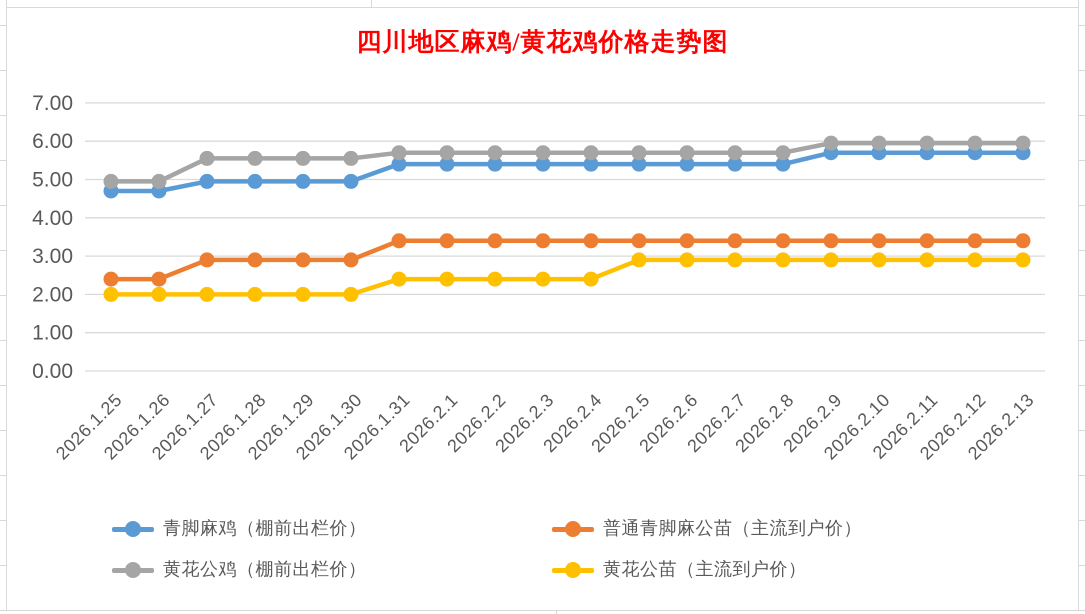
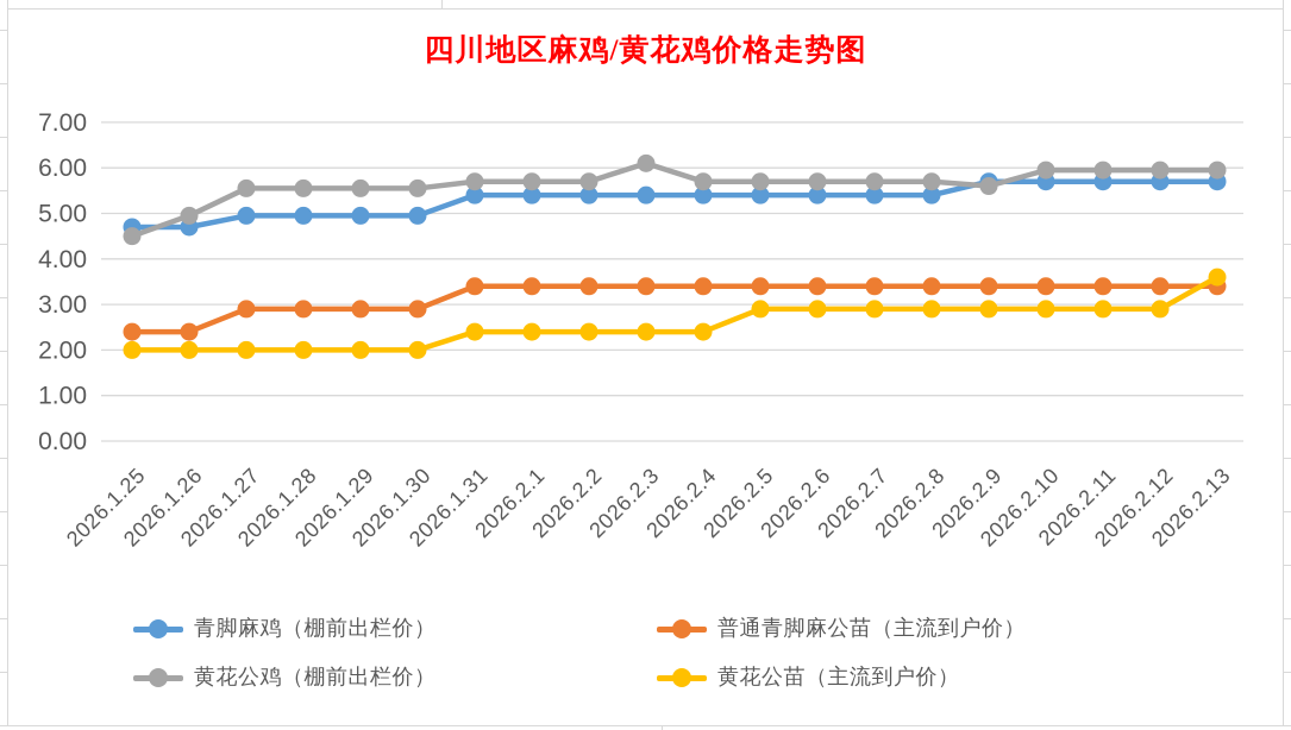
黄花公鸡（棚前出栏价）/2026.1.25: 5.0 -> 4.5
黄花公鸡（棚前出栏价）/2026.2.3: 5.7 -> 6.1
黄花公鸡（棚前出栏价）/2026.2.9: 6.0 -> 5.6
黄花公苗（主流到户价）/2026.2.13: 2.9 -> 3.6
